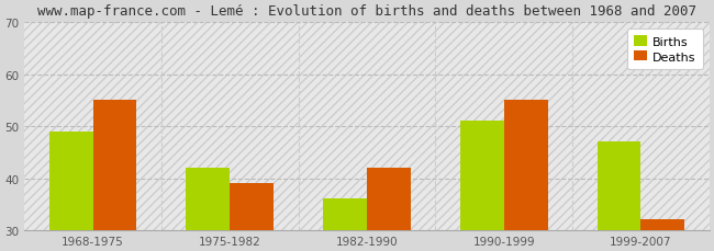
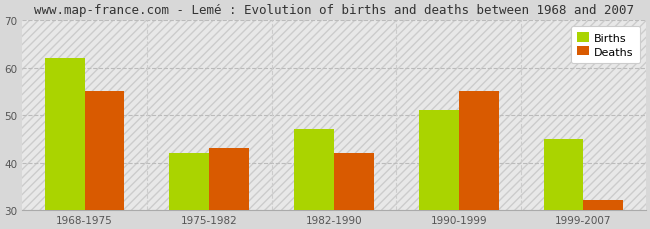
Births/1968-1975: 49 -> 62
Deaths/1975-1982: 39 -> 43
Births/1982-1990: 36 -> 47
Births/1999-2007: 47 -> 45
